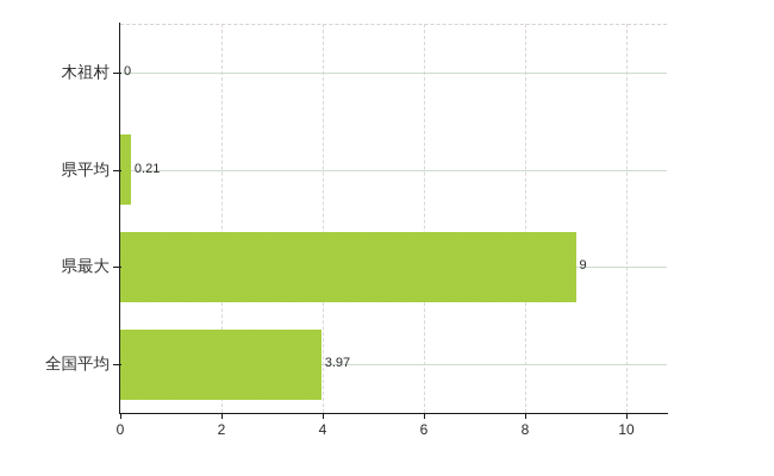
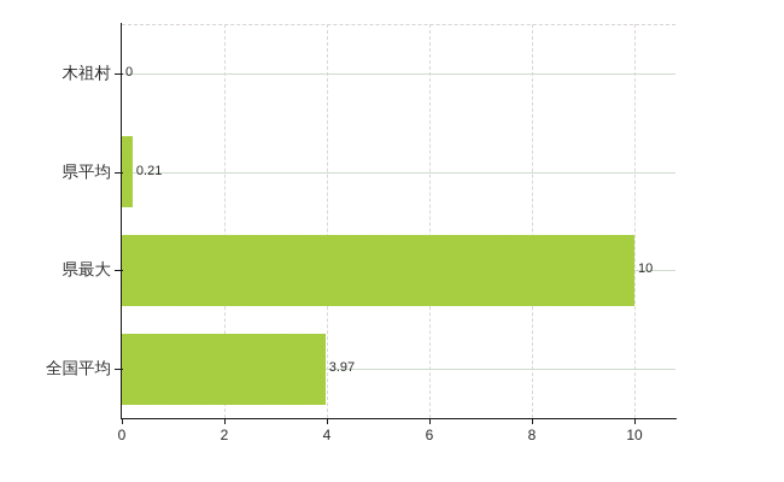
県最大: 9 -> 10
